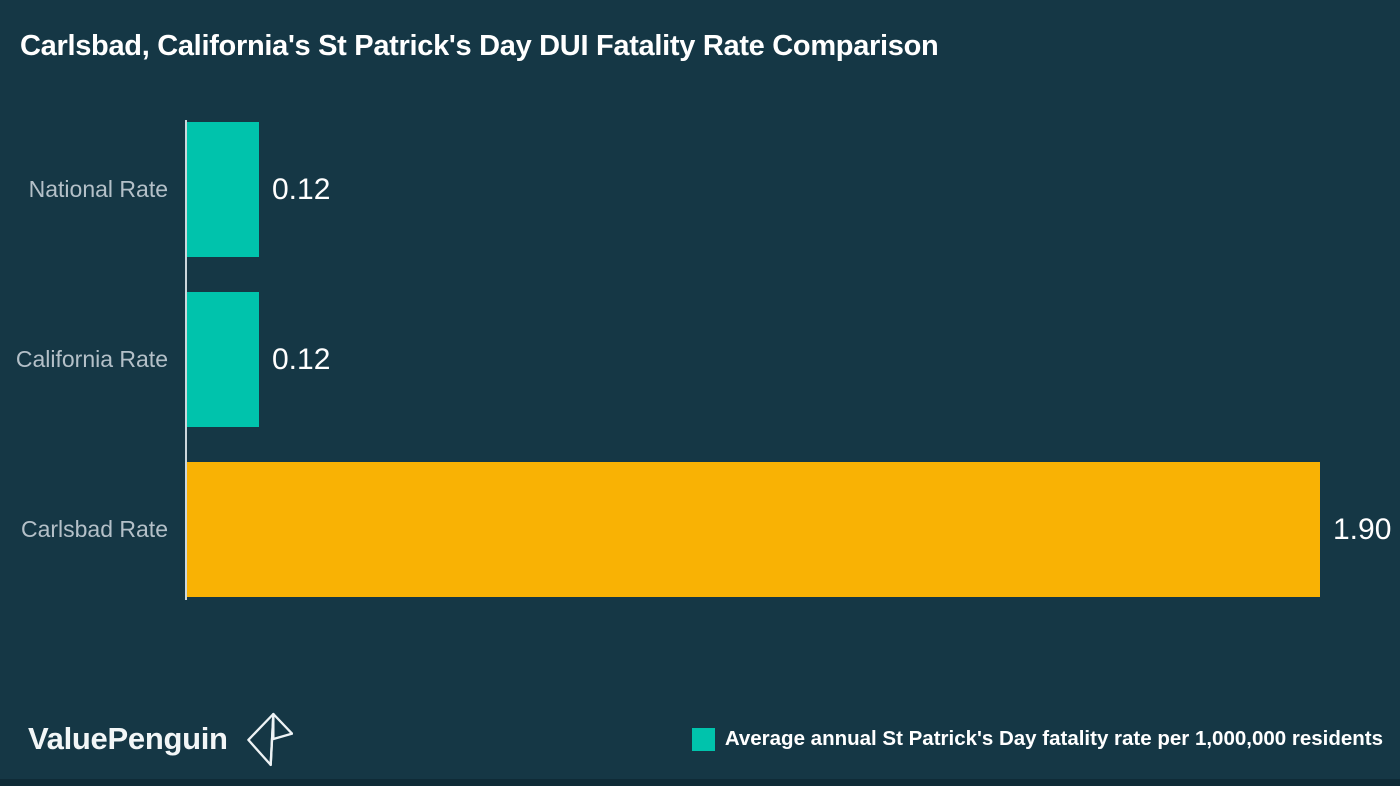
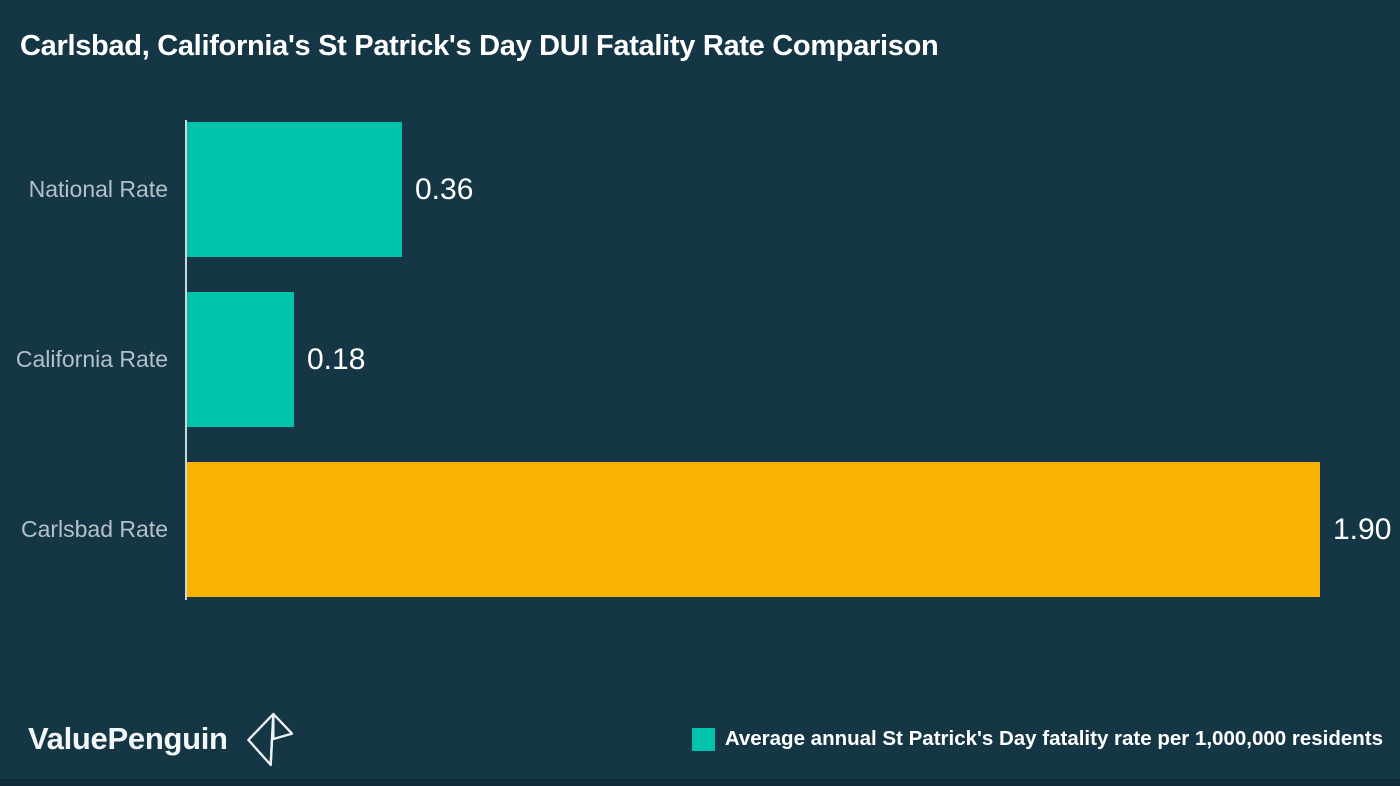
National Rate: 0.12 -> 0.36
California Rate: 0.12 -> 0.18
